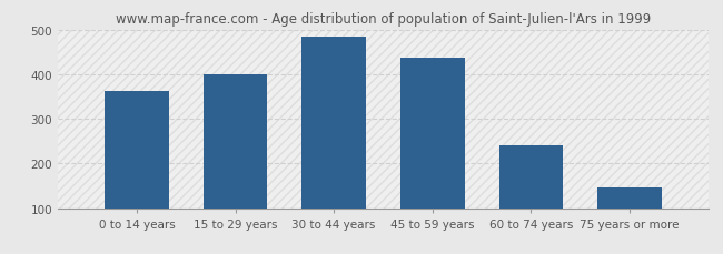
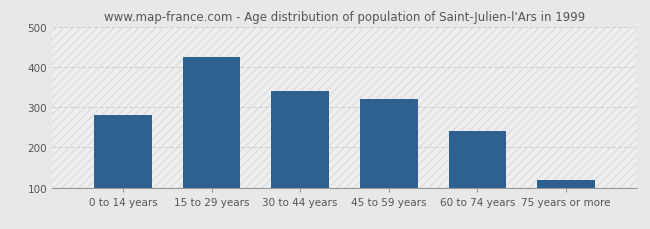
0 to 14 years: 362 -> 280
15 to 29 years: 400 -> 425
30 to 44 years: 484 -> 340
45 to 59 years: 438 -> 320
75 years or more: 147 -> 120
